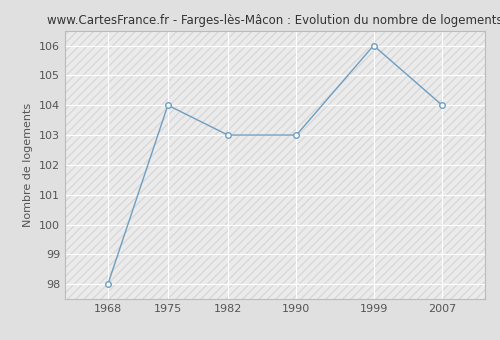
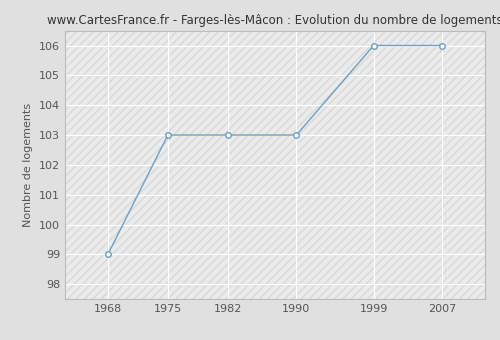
1968: 98 -> 99
1975: 104 -> 103
2007: 104 -> 106
